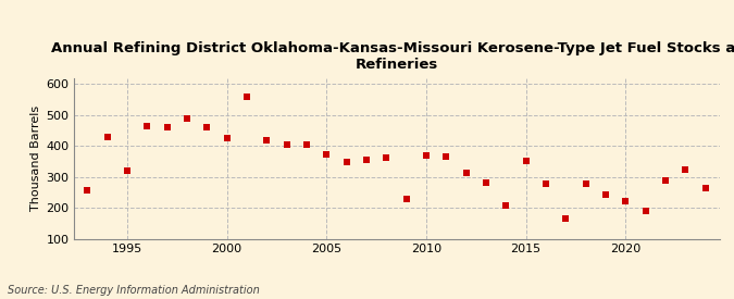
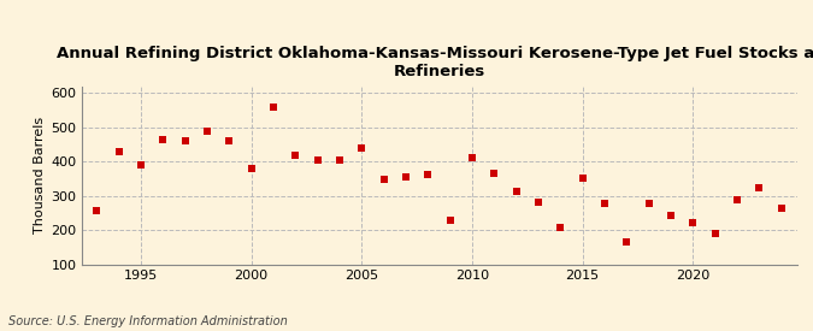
1995: 320 -> 390
2000: 424 -> 380
2005: 372 -> 440
2010: 370 -> 410
